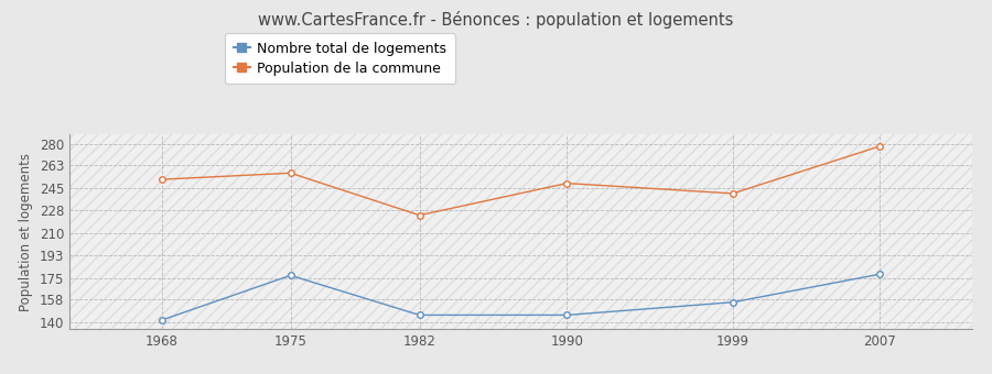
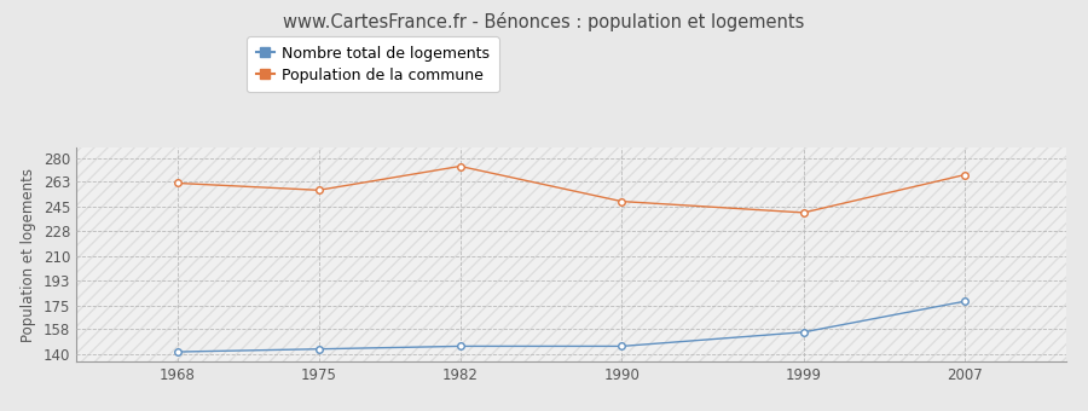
Population de la commune/1968: 252 -> 262
Nombre total de logements/1975: 177 -> 144
Population de la commune/1982: 224 -> 274
Population de la commune/2007: 278 -> 268
